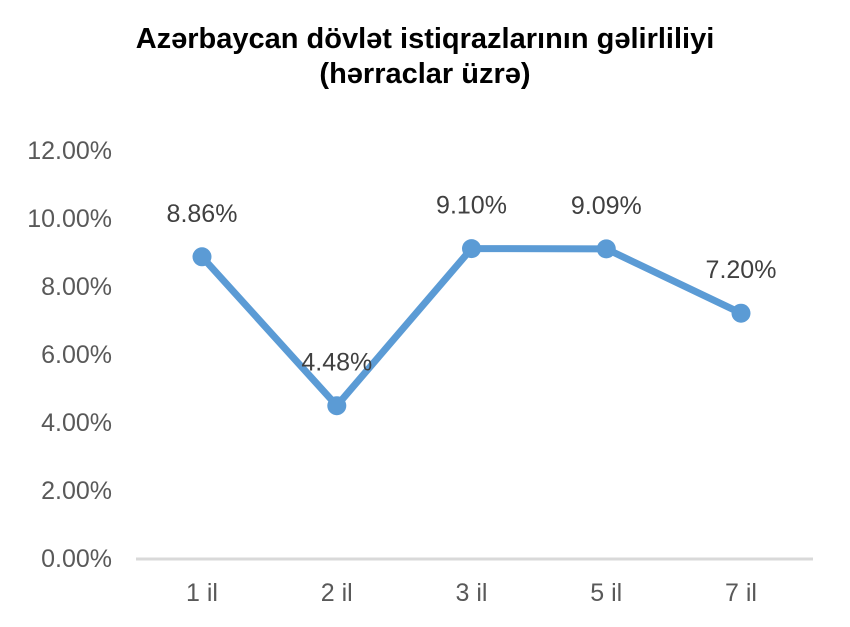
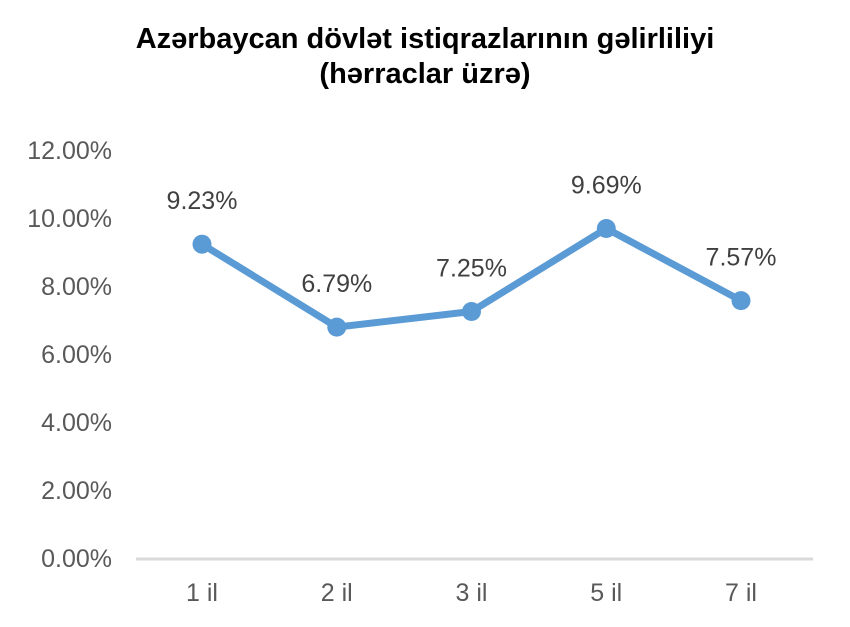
1 il: 8.86% -> 9.23%
2 il: 4.48% -> 6.79%
3 il: 9.10% -> 7.25%
5 il: 9.09% -> 9.69%
7 il: 7.20% -> 7.57%
